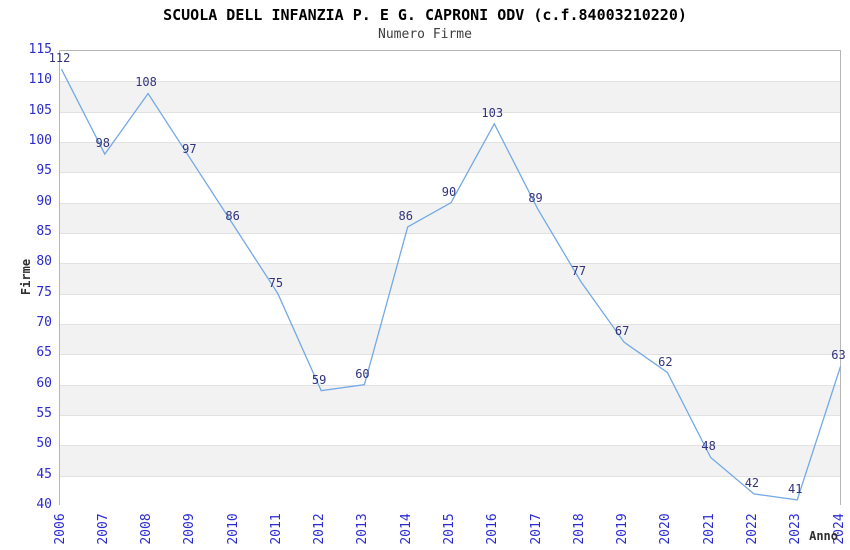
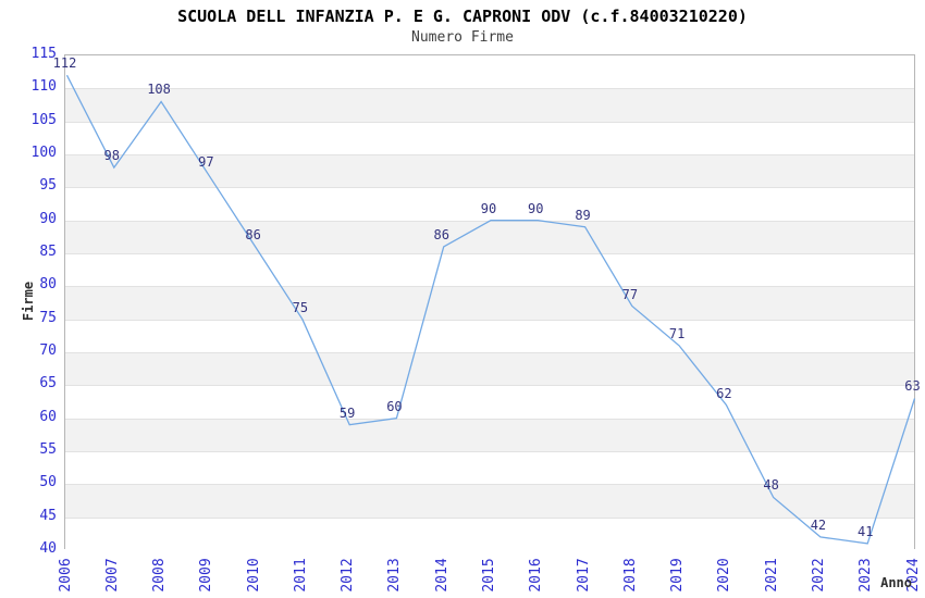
2016: 103 -> 90
2019: 67 -> 71
